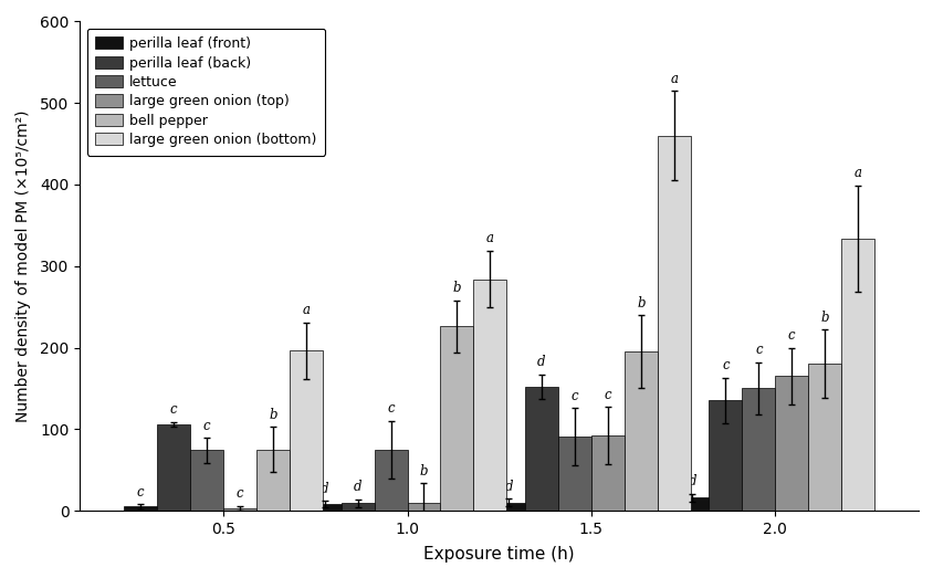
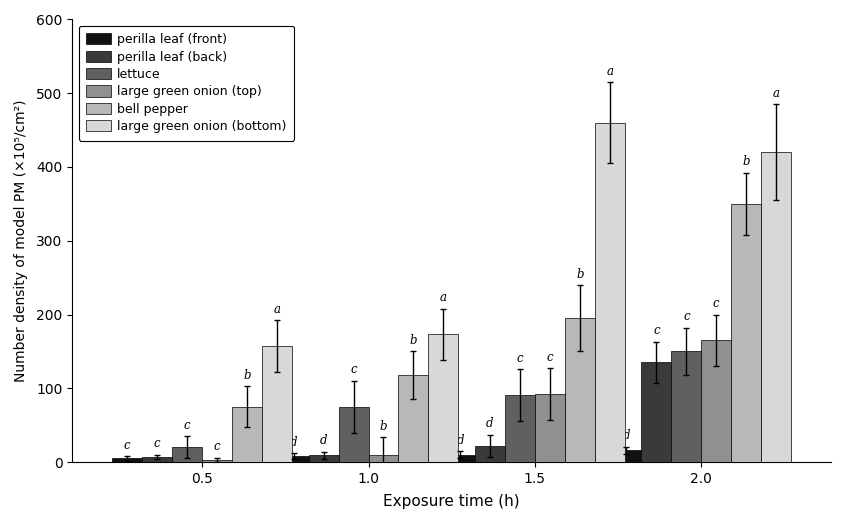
perilla leaf (back)/0.5: 106 -> 7
lettuce/0.5: 74 -> 20
large green onion (bottom)/0.5: 196 -> 157
bell pepper/1.0: 226 -> 118
large green onion (bottom)/1.0: 284 -> 173
perilla leaf (back)/1.5: 152 -> 22
bell pepper/2.0: 180 -> 350
large green onion (bottom)/2.0: 334 -> 420
